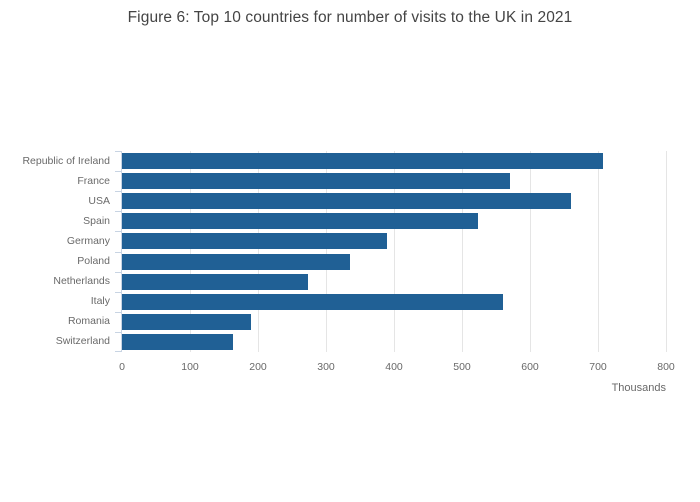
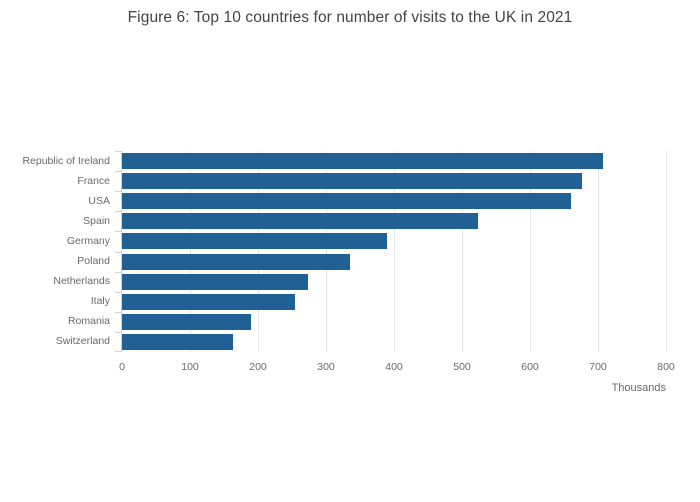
France: 570 -> 680
Italy: 560 -> 250
